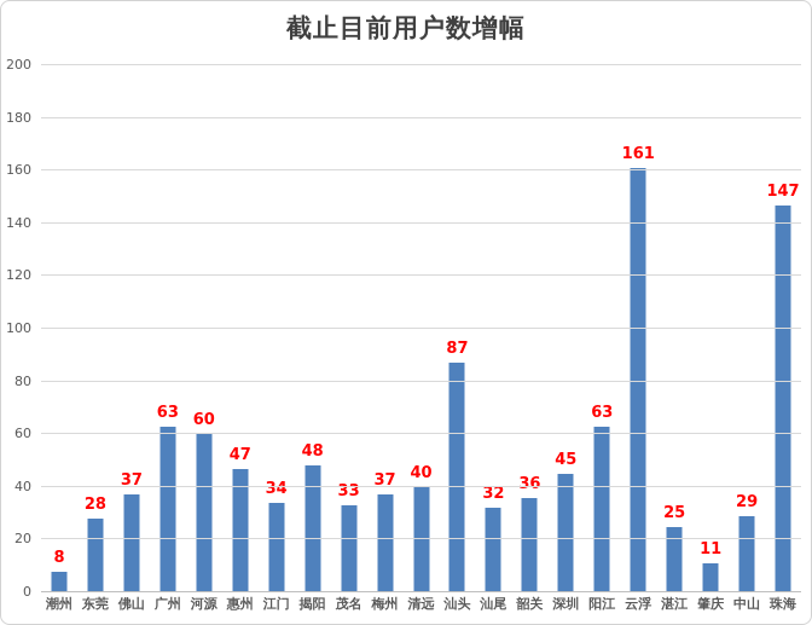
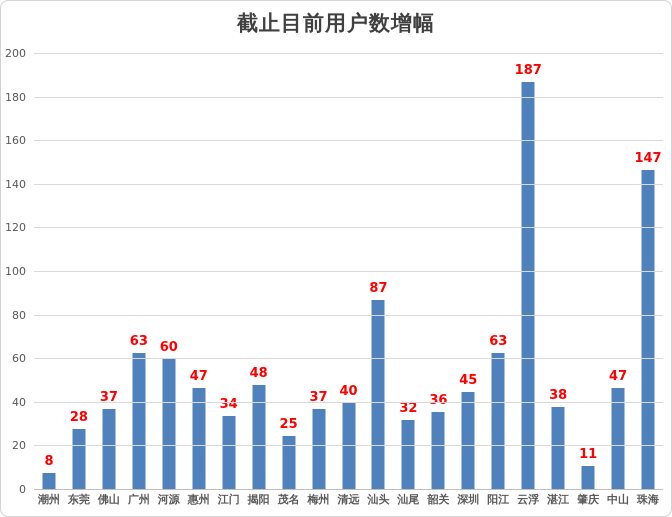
茂名: 33 -> 25
云浮: 161 -> 187
湛江: 25 -> 38
中山: 29 -> 47
